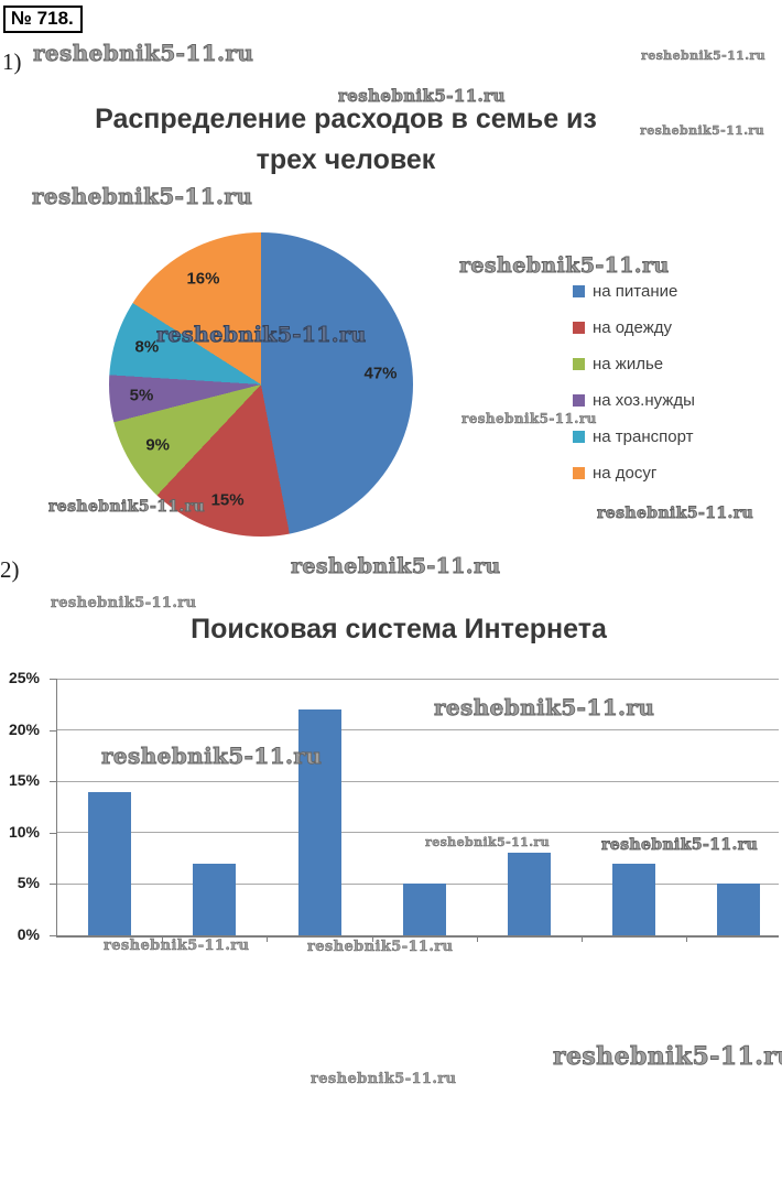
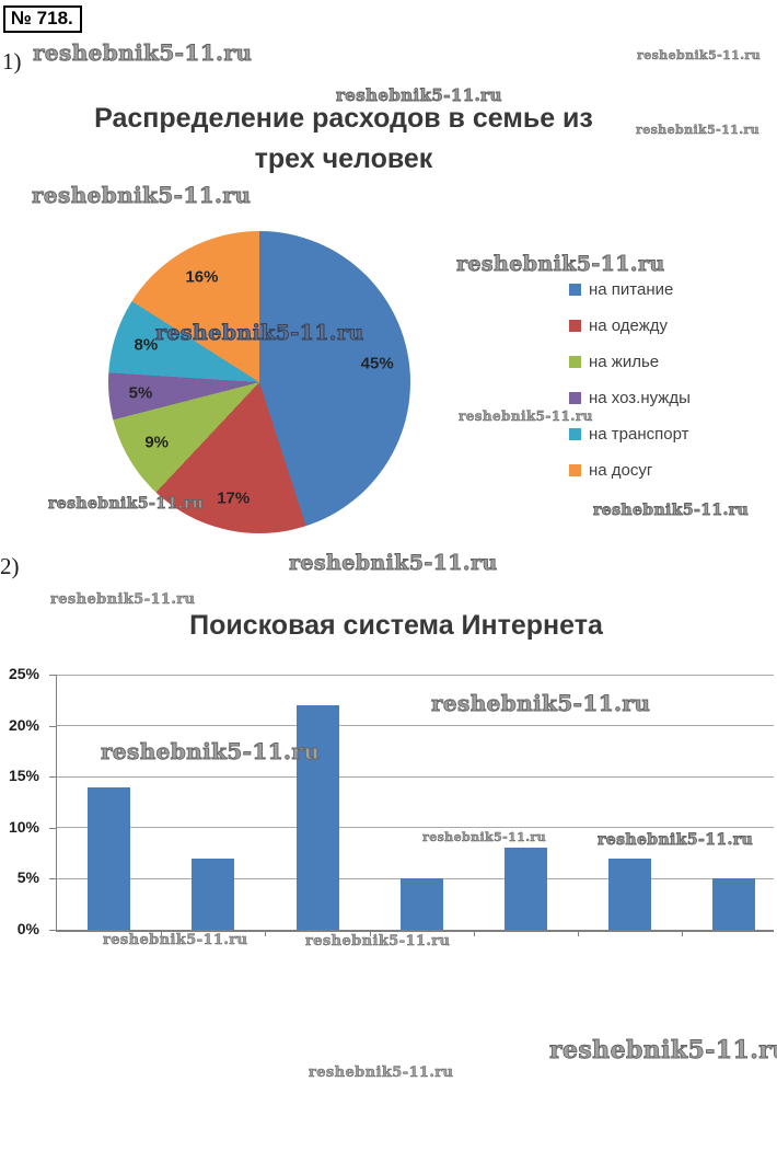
Распределение расходов в семье из трех человек/на питание: 47% -> 45%
Распределение расходов в семье из трех человек/на одежду: 15% -> 17%
